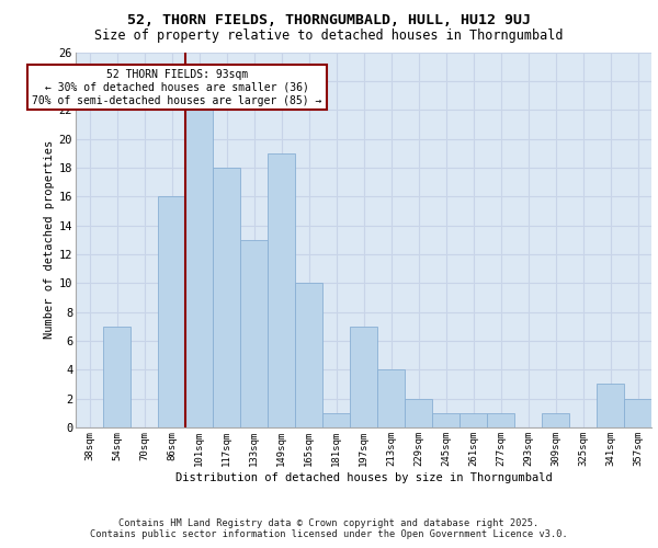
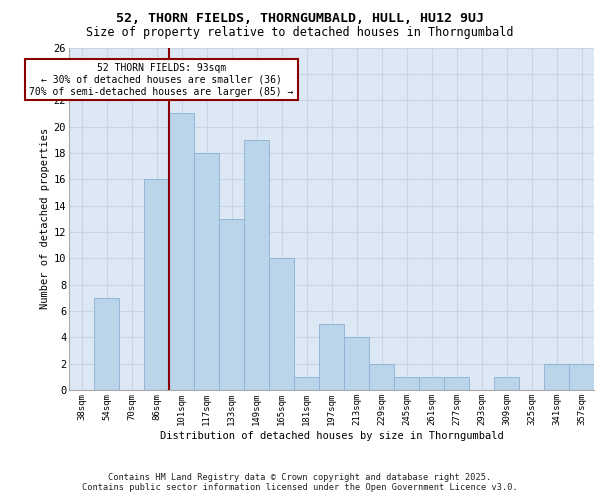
101sqm: 22 -> 21
197sqm: 7 -> 5
341sqm: 3 -> 2
